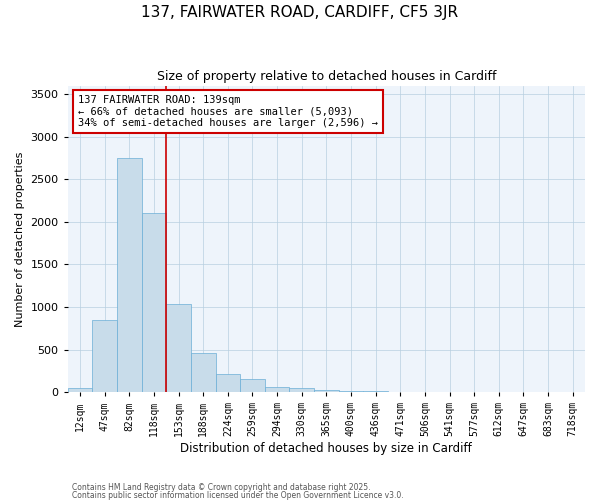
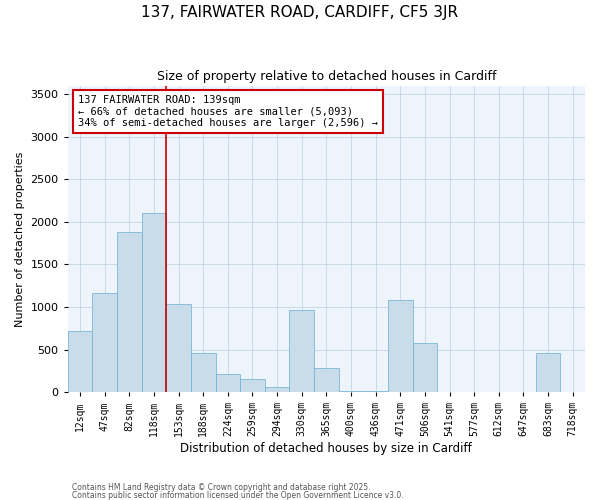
12sqm: 50 -> 720
47sqm: 850 -> 1160
82sqm: 2750 -> 1880
330sqm: 50 -> 960
365sqm: 30 -> 280
471sqm: 0 -> 1080
506sqm: 0 -> 580
683sqm: 0 -> 460
